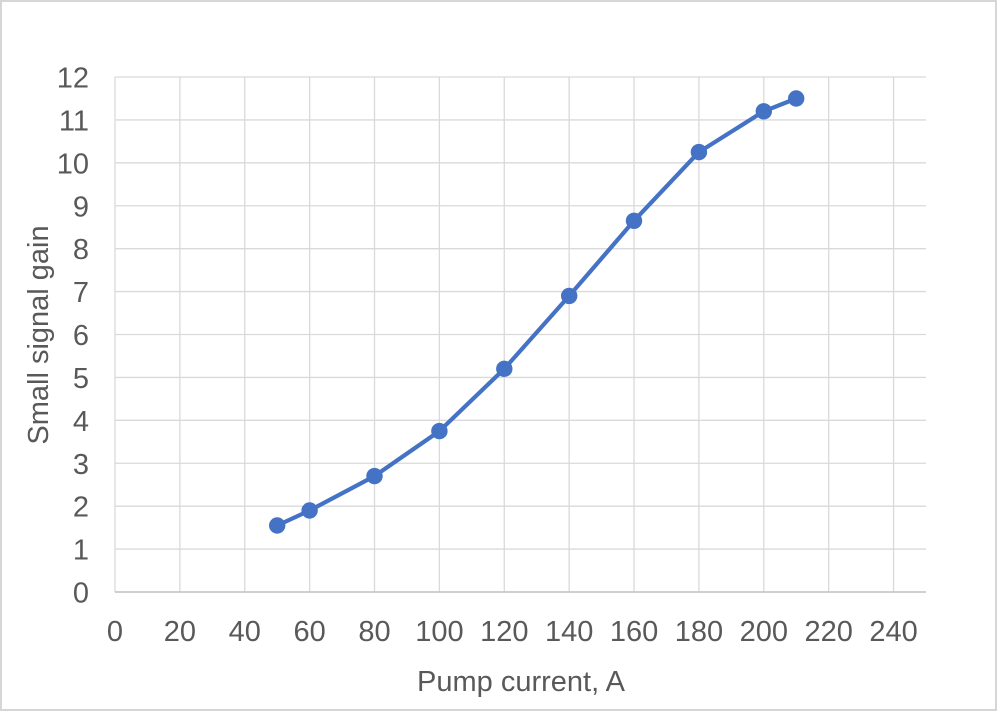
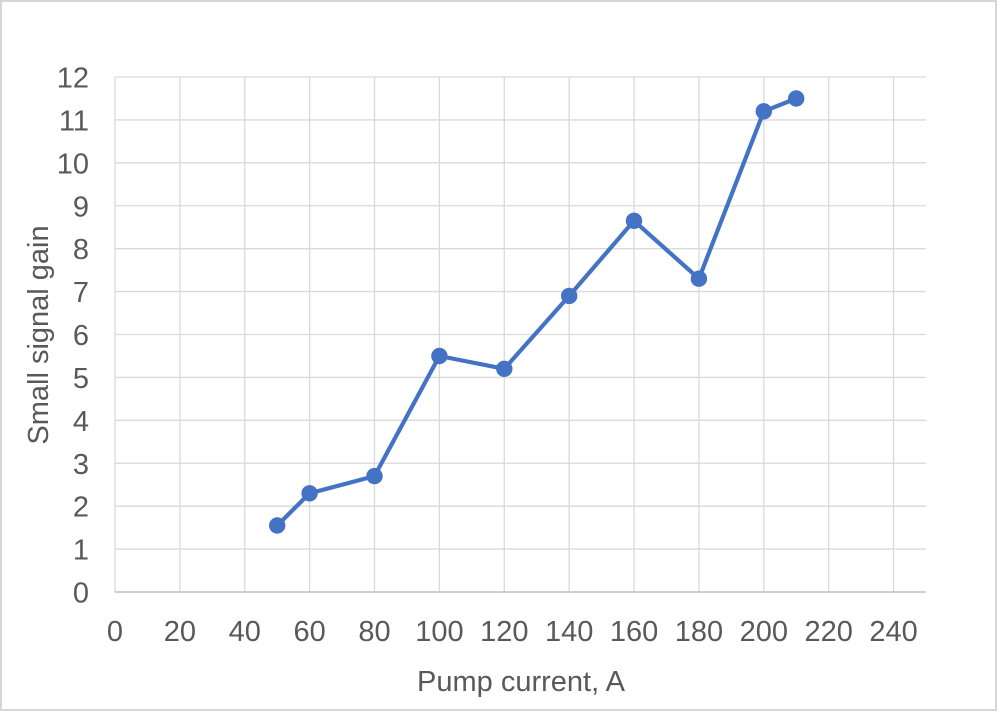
60: 1.9 -> 2.3
100: 3.8 -> 5.5
180: 10.2 -> 7.3
